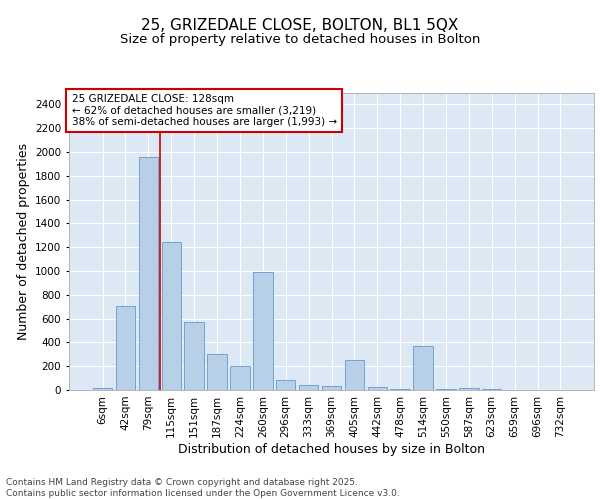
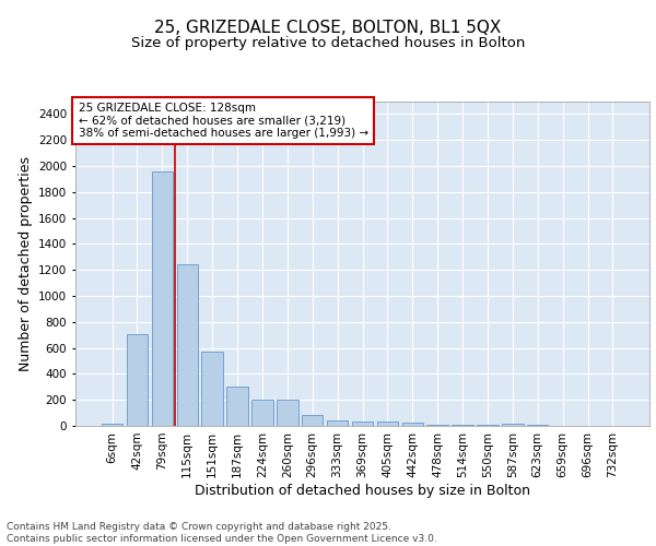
260sqm: 990 -> 200
405sqm: 250 -> 30
514sqm: 370 -> 10
